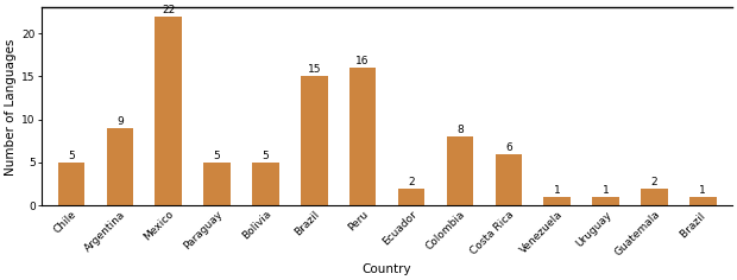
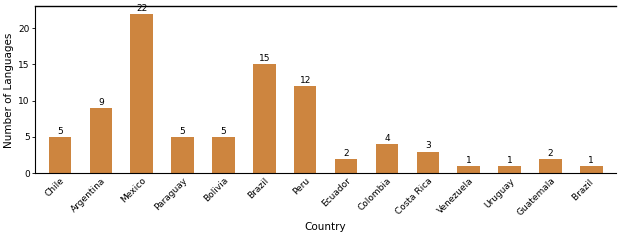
Peru: 16 -> 12
Colombia: 8 -> 4
Costa Rica: 6 -> 3
